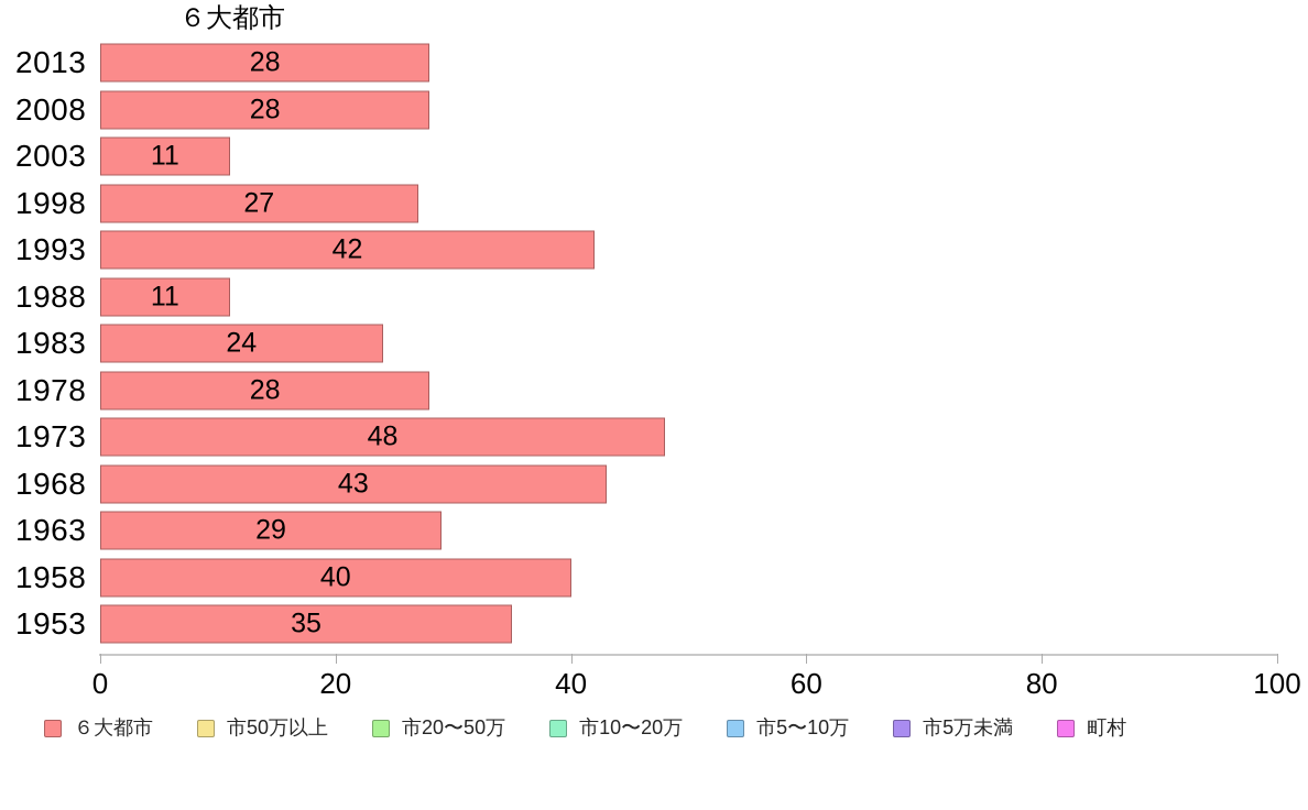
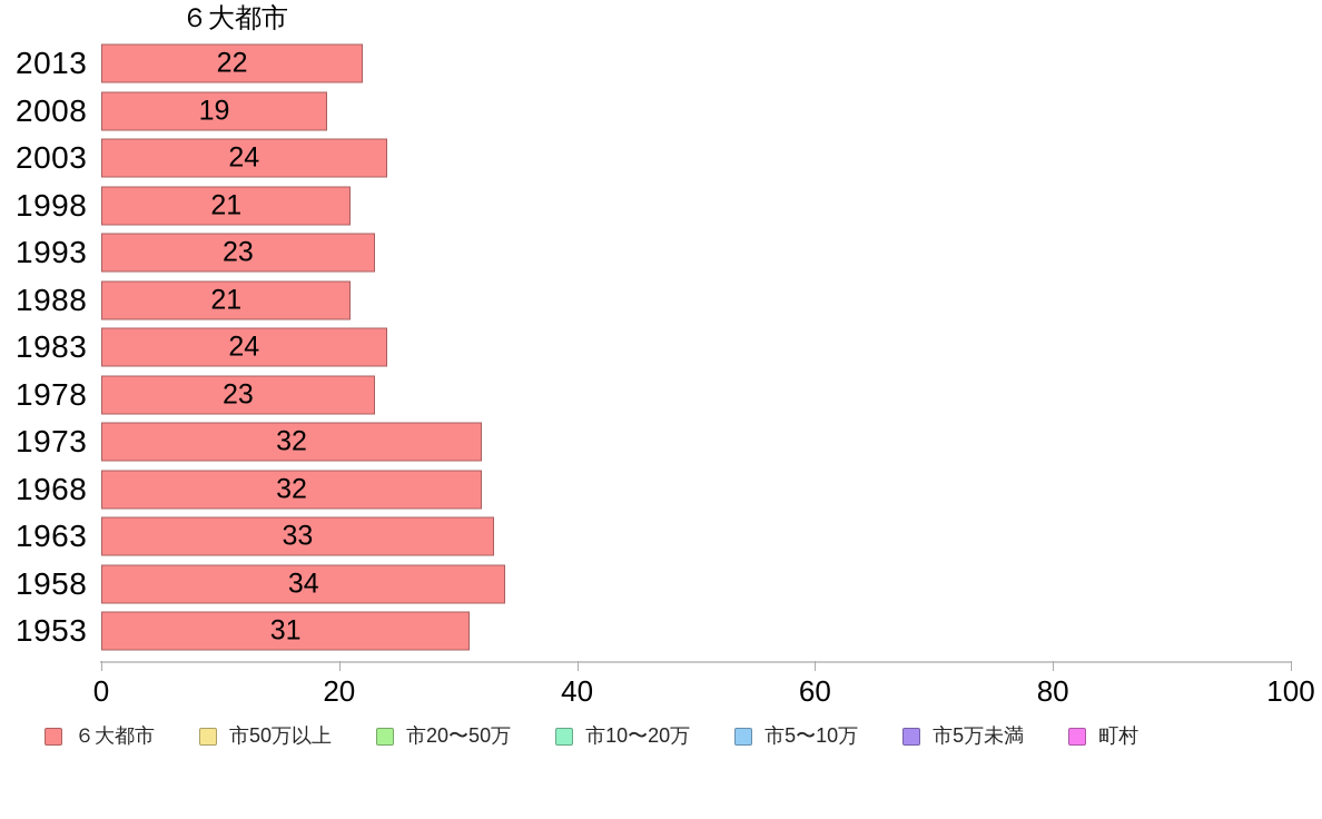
2013: 28 -> 22
2008: 28 -> 19
2003: 11 -> 24
1998: 27 -> 21
1993: 42 -> 23
1988: 11 -> 21
1978: 28 -> 23
1973: 48 -> 32
1968: 43 -> 32
1963: 29 -> 33
1958: 40 -> 34
1953: 35 -> 31
